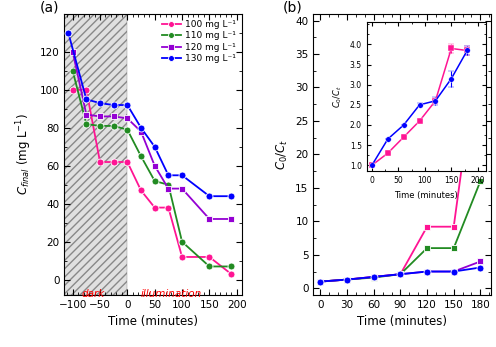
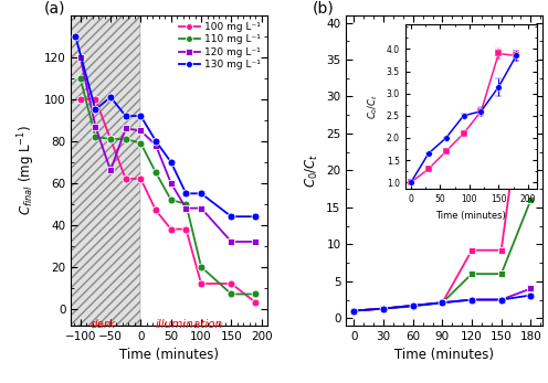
100 mg L⁻¹/−50: 62 -> 81
120 mg L⁻¹/−50: 86 -> 66
130 mg L⁻¹/−50: 93 -> 101
